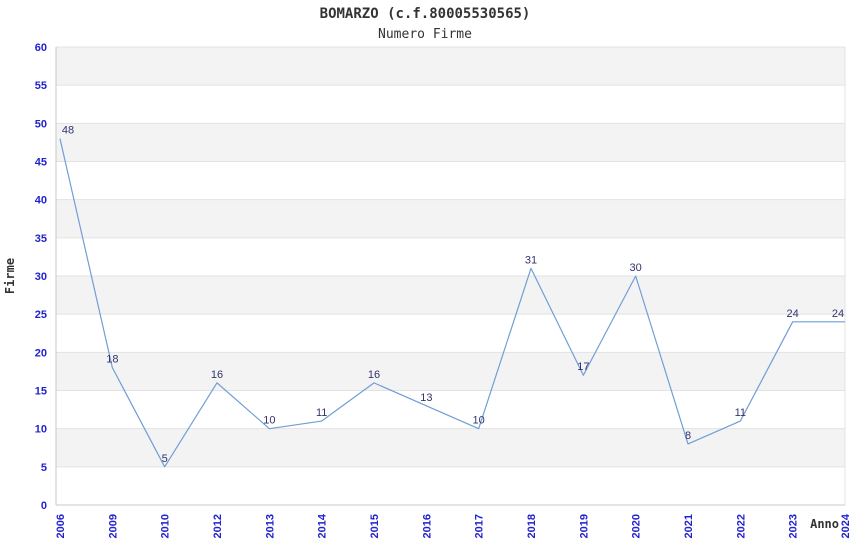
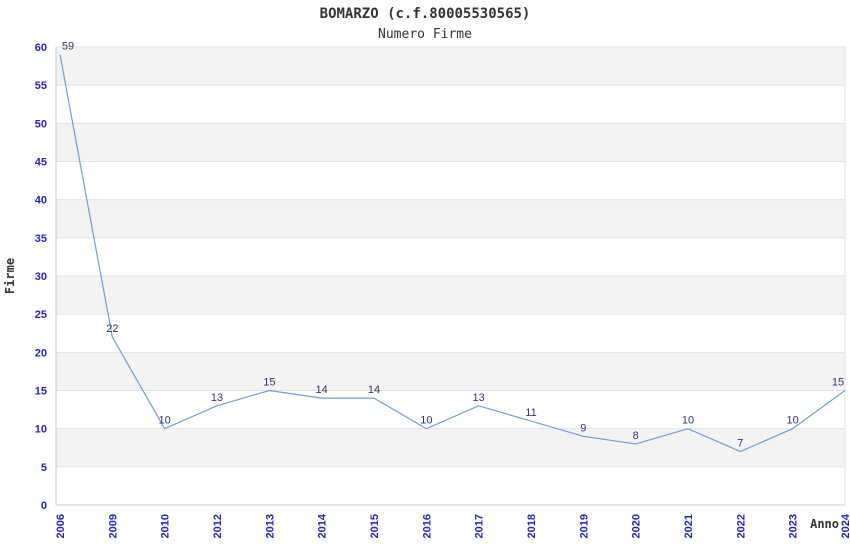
2006: 48 -> 59
2009: 18 -> 22
2010: 5 -> 10
2012: 16 -> 13
2013: 10 -> 15
2014: 11 -> 14
2015: 16 -> 14
2016: 13 -> 10
2017: 10 -> 13
2018: 31 -> 11
2019: 17 -> 9
2020: 30 -> 8
2021: 8 -> 10
2022: 11 -> 7
2023: 24 -> 10
2024: 24 -> 15
